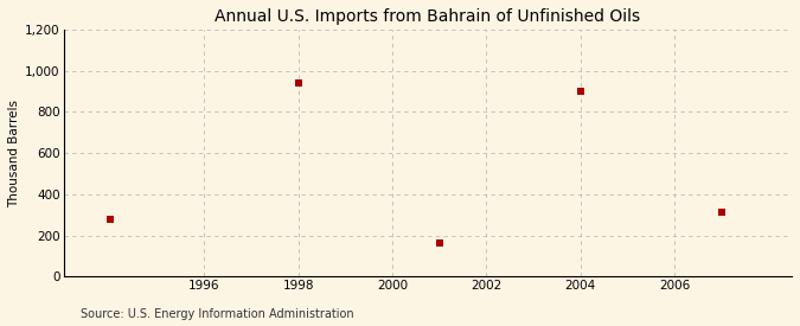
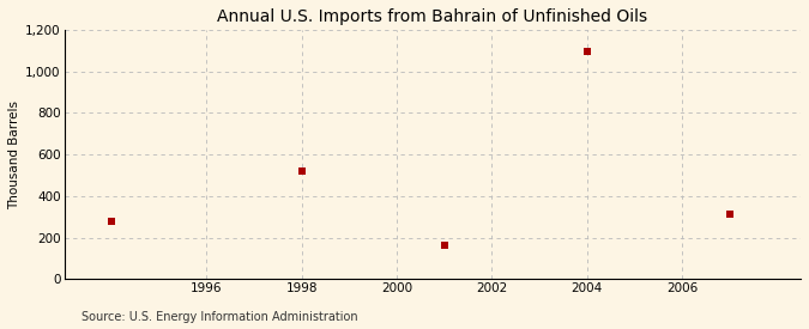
1998: 940 -> 520
2004: 900 -> 1,090
